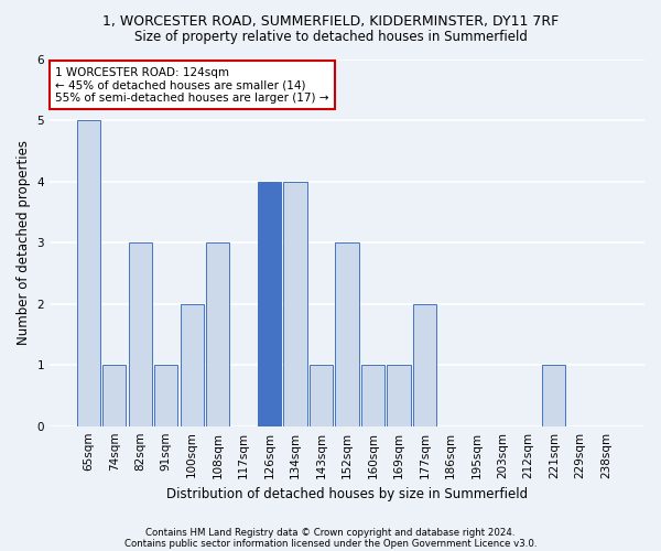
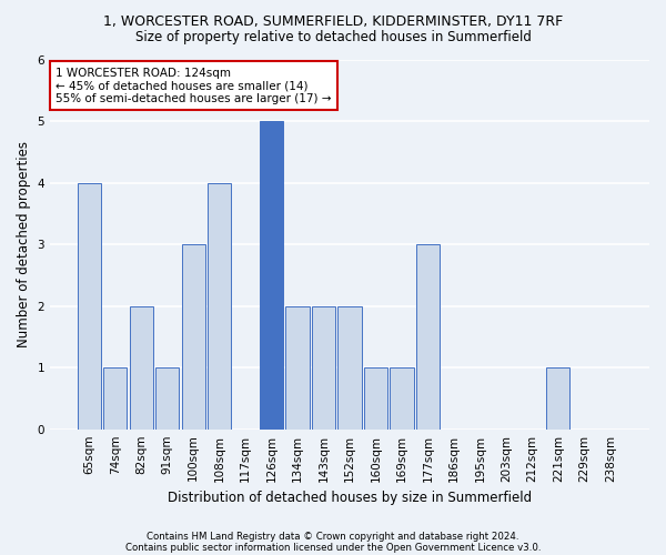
65sqm: 5 -> 4
82sqm: 3 -> 2
100sqm: 2 -> 3
108sqm: 3 -> 4
126sqm: 4 -> 5
134sqm: 4 -> 2
143sqm: 1 -> 2
152sqm: 3 -> 2
177sqm: 2 -> 3
